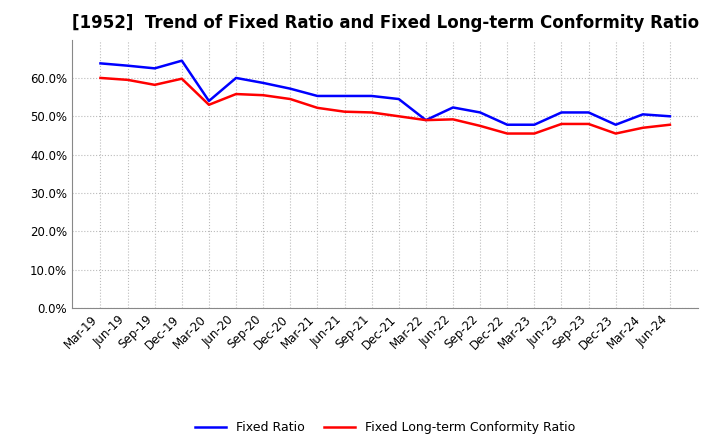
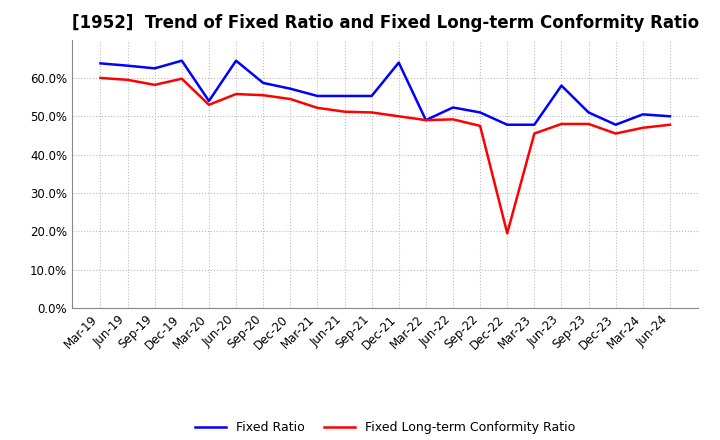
Fixed Ratio/Jun-20: 60.0% -> 64.5%
Fixed Ratio/Dec-21: 54.5% -> 64.0%
Fixed Long-term Conformity Ratio/Dec-22: 45.5% -> 19.5%
Fixed Ratio/Jun-23: 51.0% -> 58.0%
